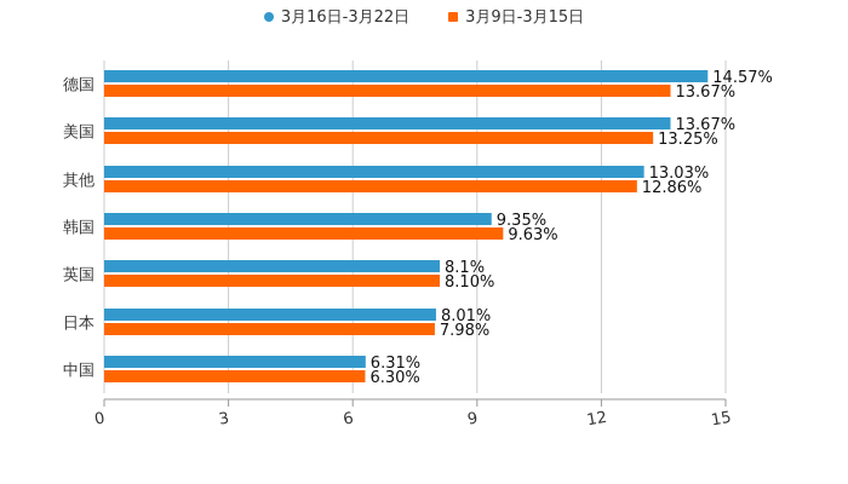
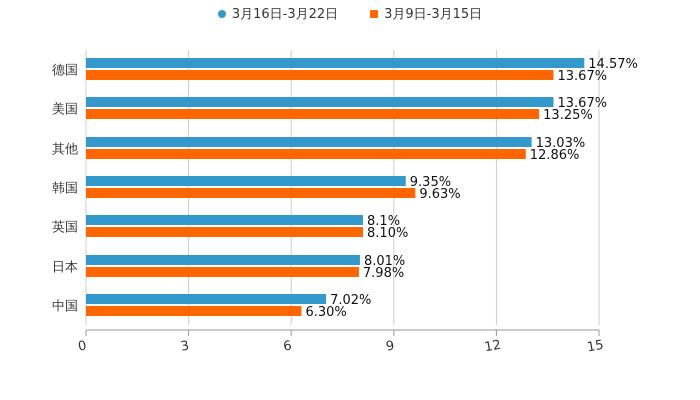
3月16日-3月22日/中国: 6.31% -> 7.02%
